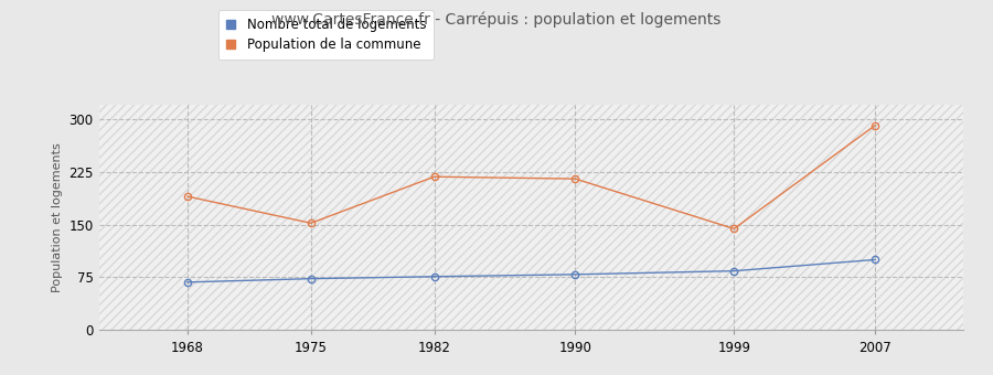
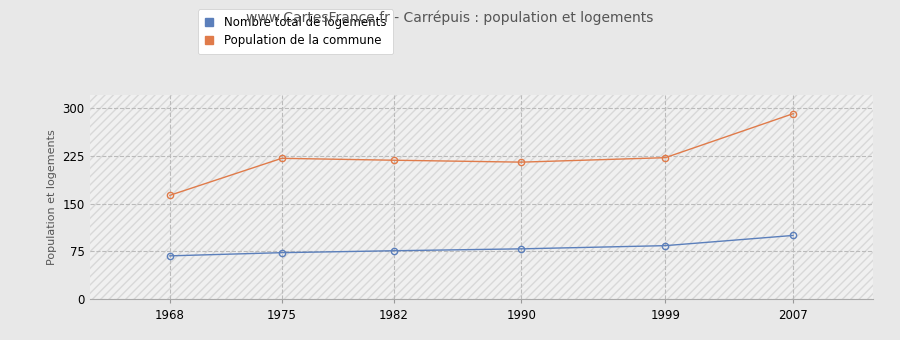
Population de la commune/1968: 190 -> 163
Population de la commune/1975: 152 -> 221
Population de la commune/1999: 144 -> 222
